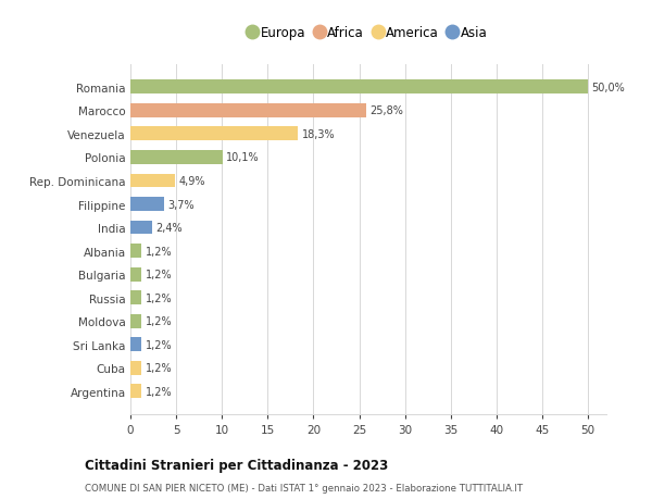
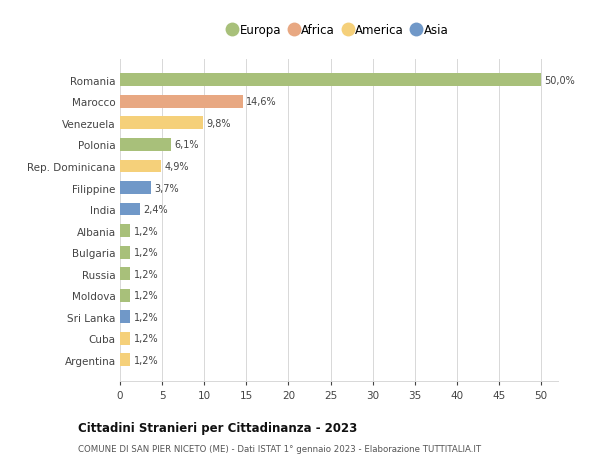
Marocco: 25,8% -> 14,6%
Venezuela: 18,3% -> 9,8%
Polonia: 10,1% -> 6,1%
